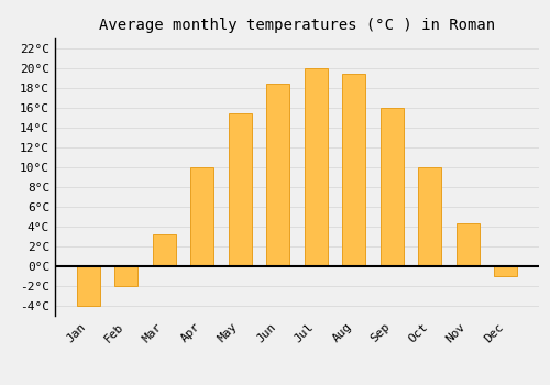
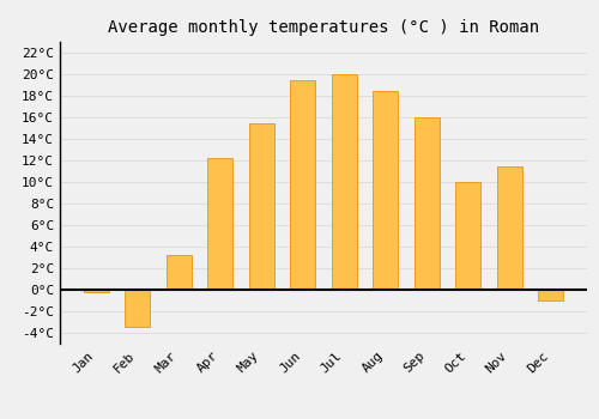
Jan: -4.0°C -> -0.2°C
Feb: -2.0°C -> -3.4°C
Apr: 10.0°C -> 12.2°C
Jun: 18.5°C -> 19.4°C
Aug: 19.5°C -> 18.4°C
Nov: 4.3°C -> 11.4°C
